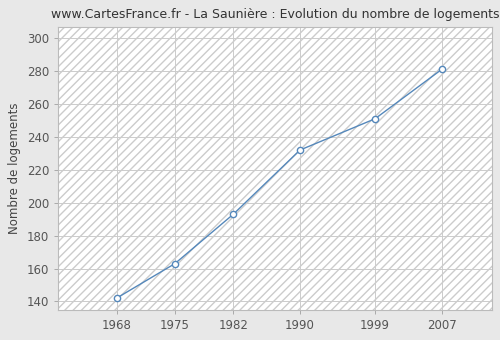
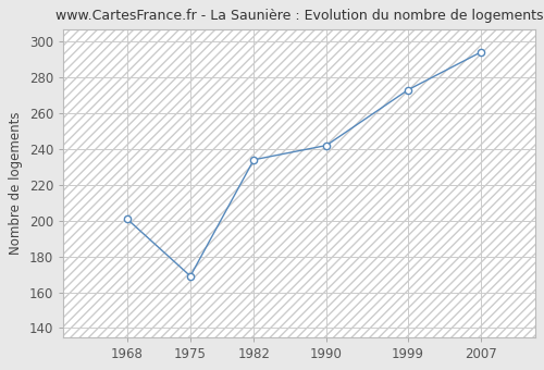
1968: 142 -> 201
1975: 163 -> 169
1982: 193 -> 234
1990: 232 -> 242
1999: 251 -> 273
2007: 281 -> 294
